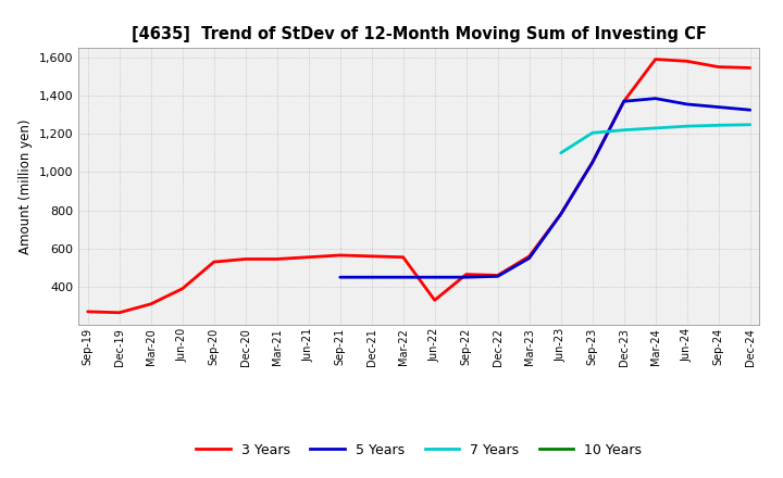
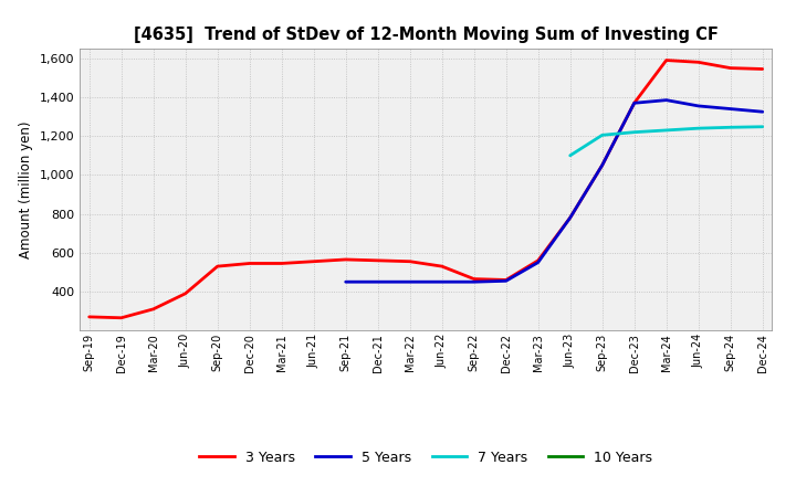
3 Years/Jun-22: 330 -> 530
